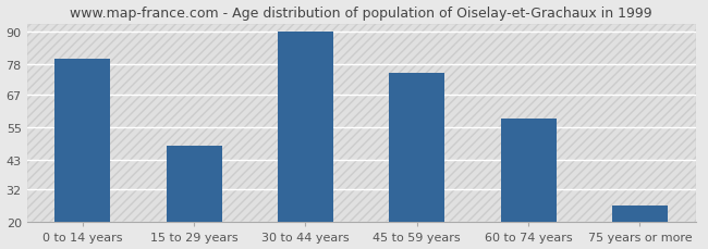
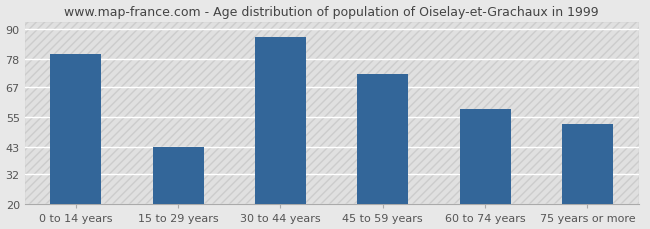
15 to 29 years: 48 -> 43
30 to 44 years: 90 -> 87
45 to 59 years: 75 -> 72
75 years or more: 26 -> 52
